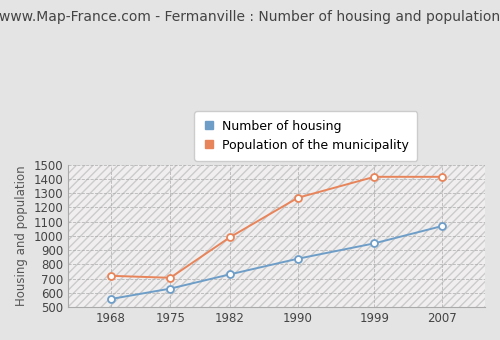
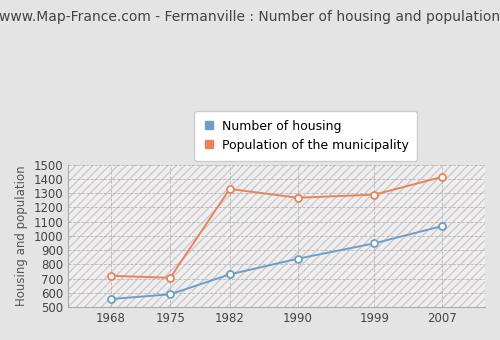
Number of housing/1975: 630 -> 590
Population of the municipality/1982: 990 -> 1330
Population of the municipality/1999: 1420 -> 1290
